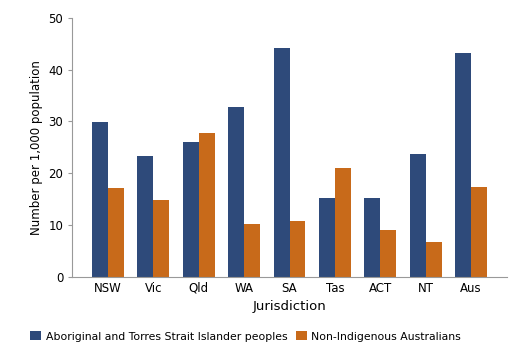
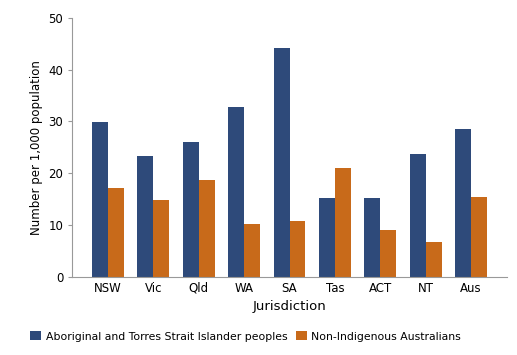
Non-Indigenous Australians/Qld: 27.8 -> 18.7
Aboriginal and Torres Strait Islander peoples/Aus: 43.2 -> 28.6
Non-Indigenous Australians/Aus: 17.4 -> 15.5
